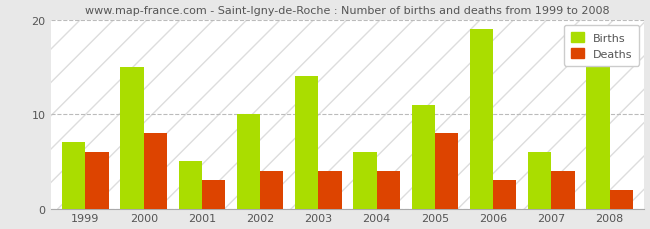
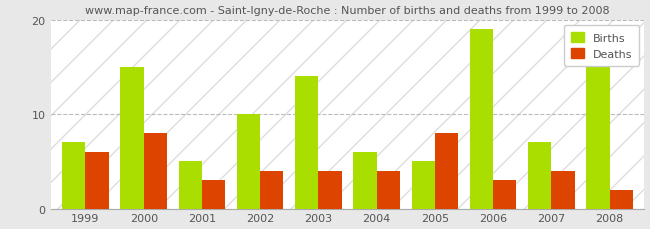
Births/2005: 11 -> 5
Births/2007: 6 -> 7
